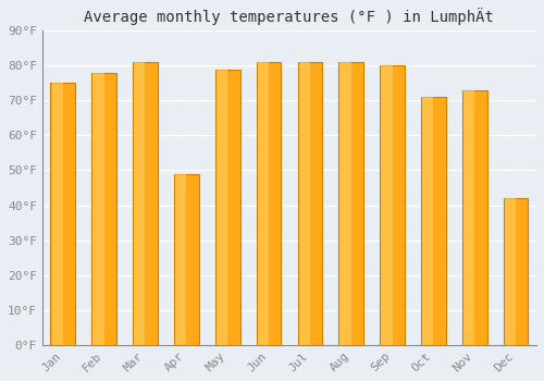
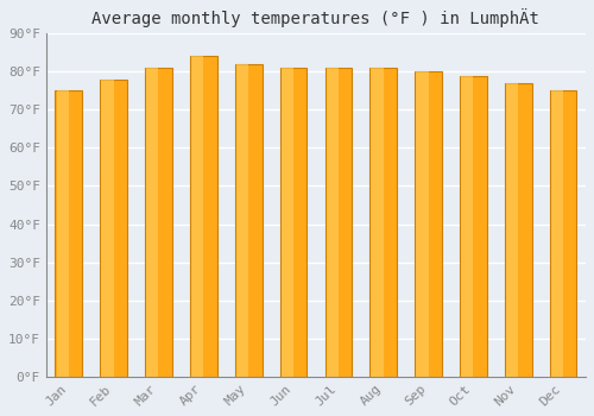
Apr: 49°F -> 84°F
May: 79°F -> 82°F
Oct: 71°F -> 79°F
Nov: 73°F -> 77°F
Dec: 42°F -> 75°F
